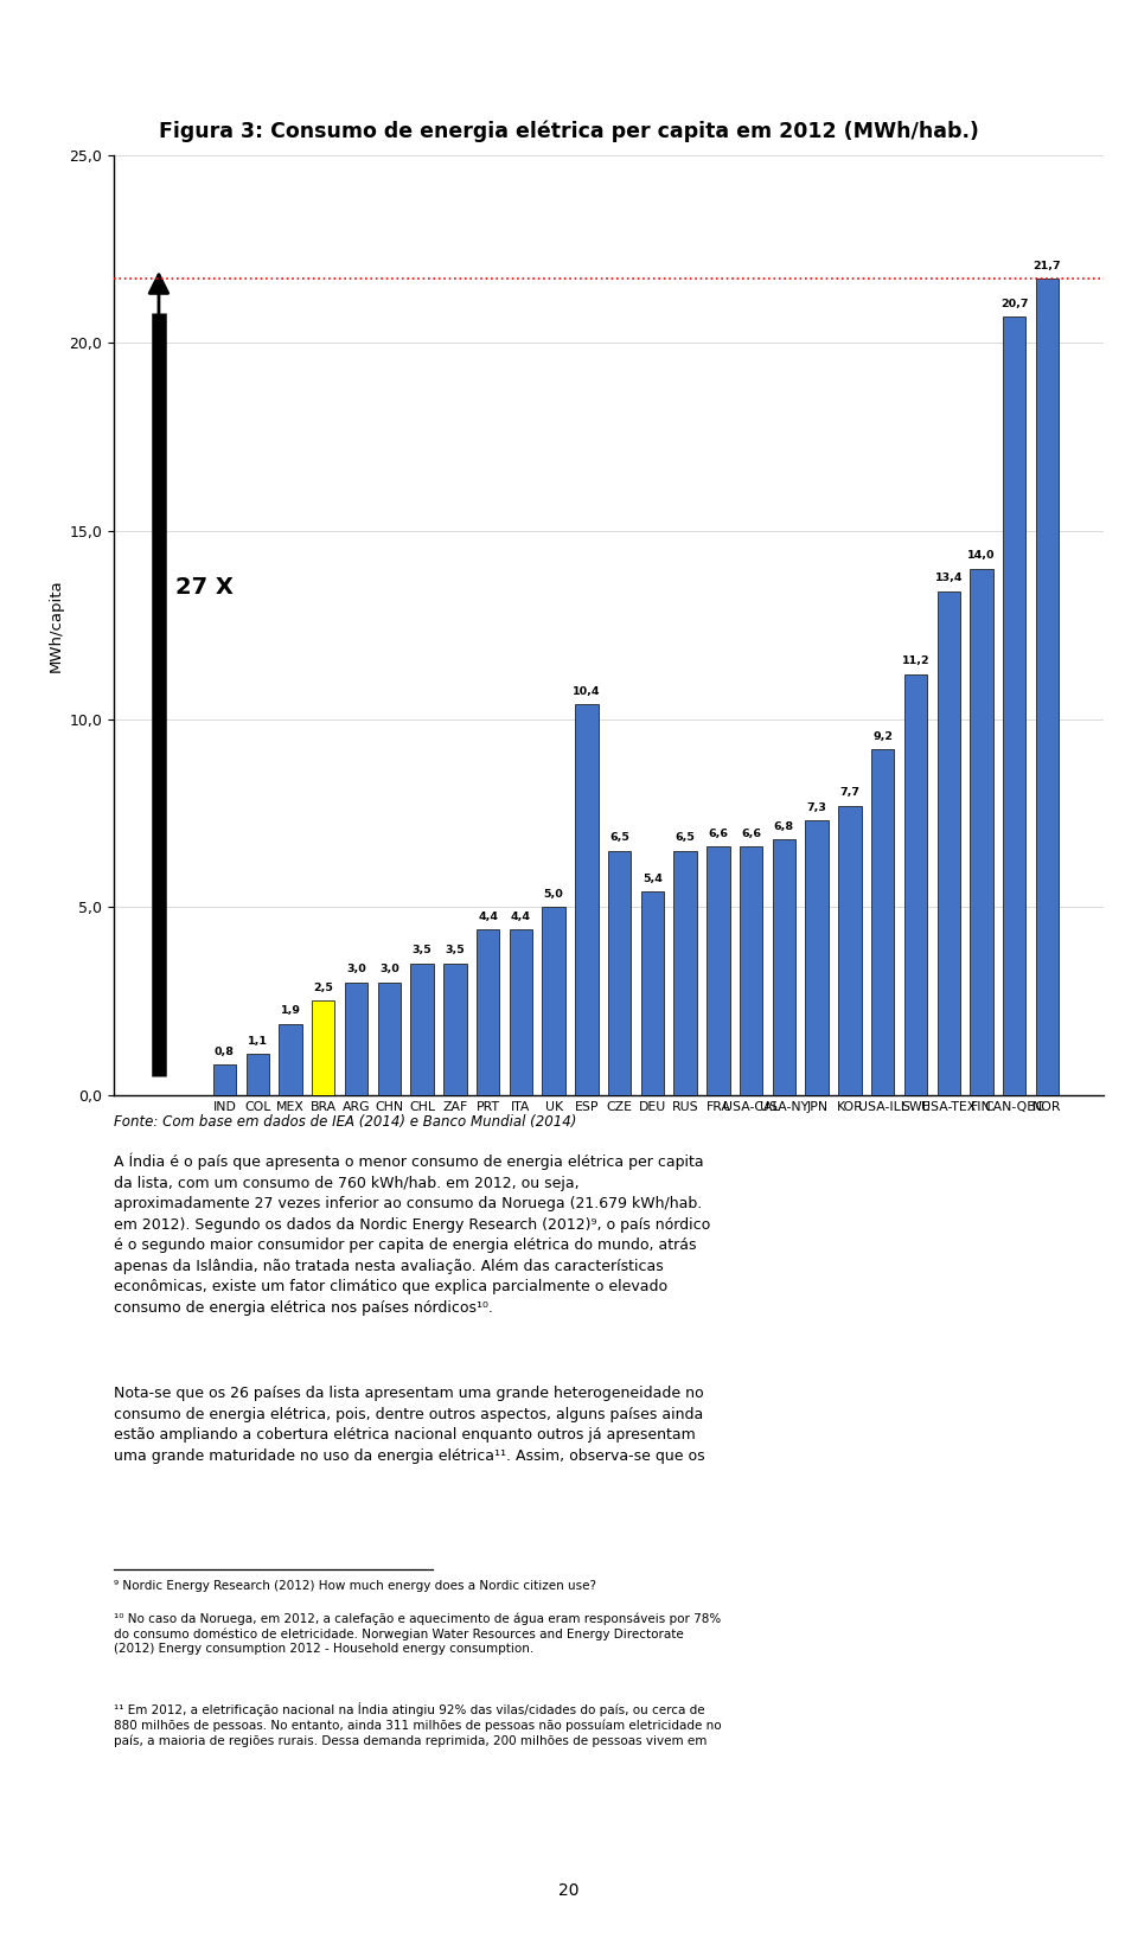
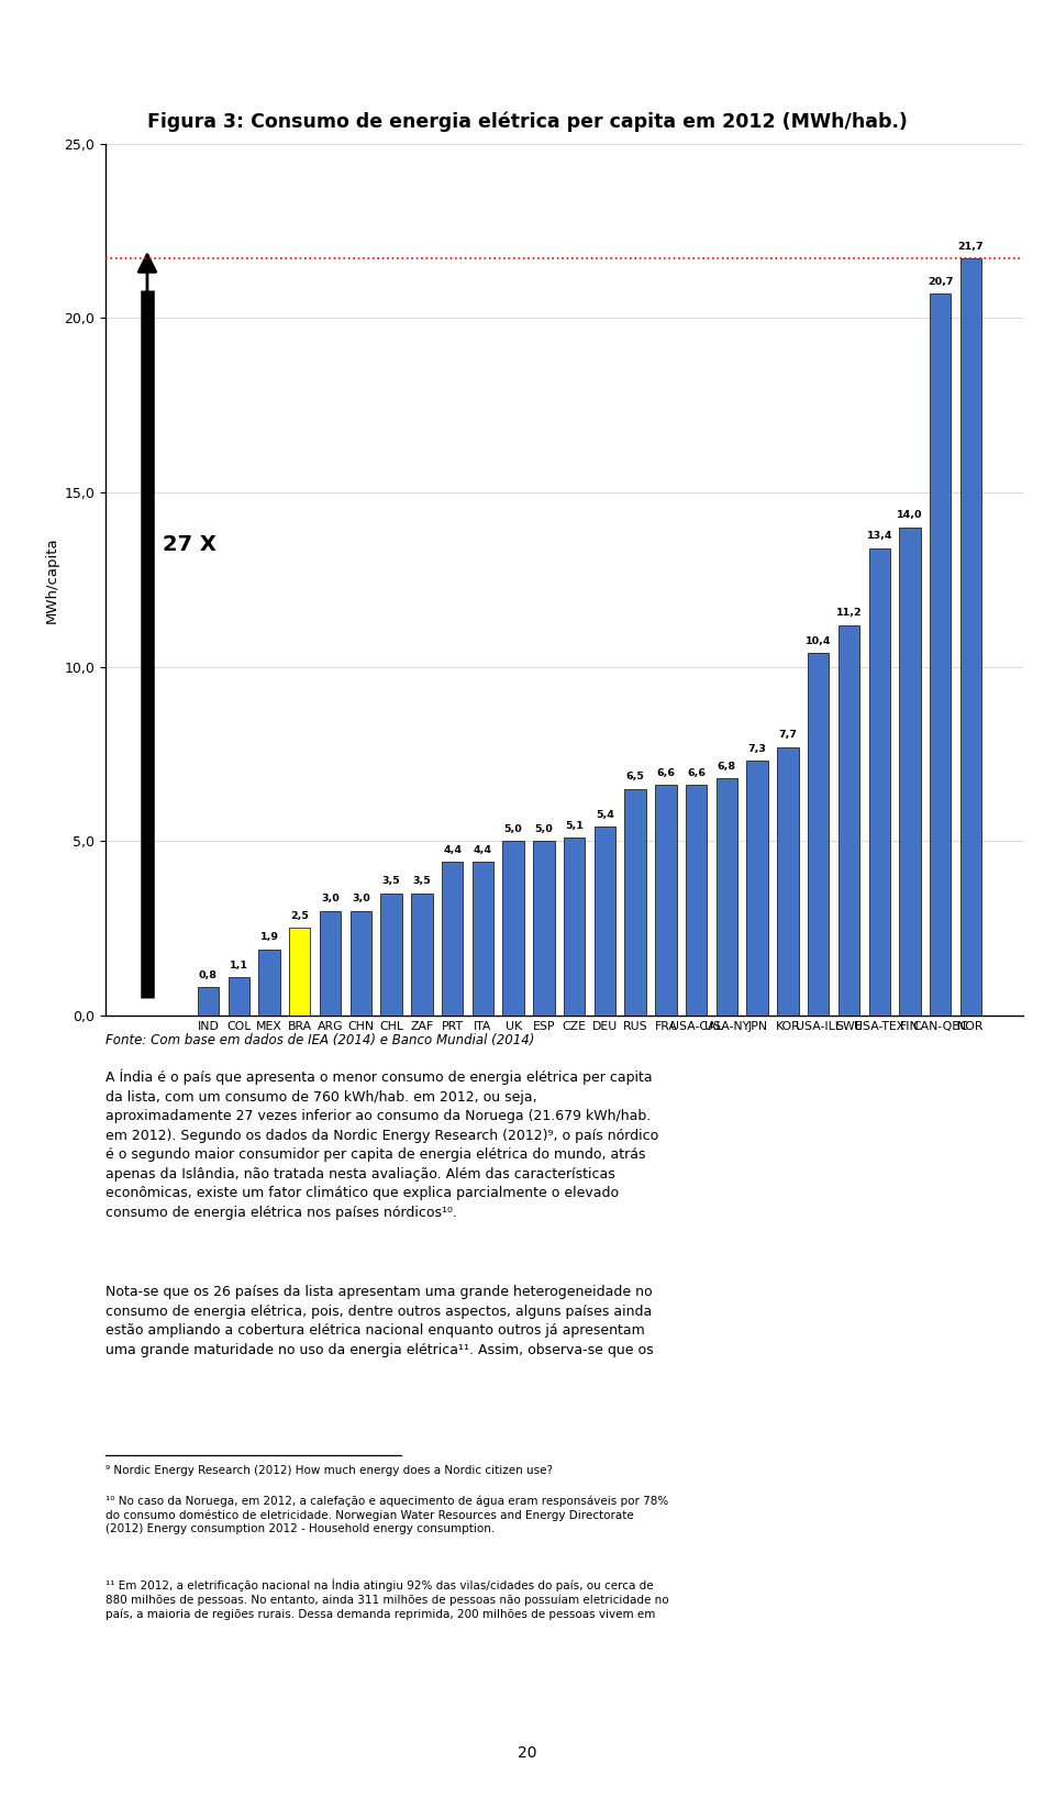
ESP: 10,4 -> 5,0
CZE: 6,5 -> 5,1
USA-ILL: 9,2 -> 10,4
